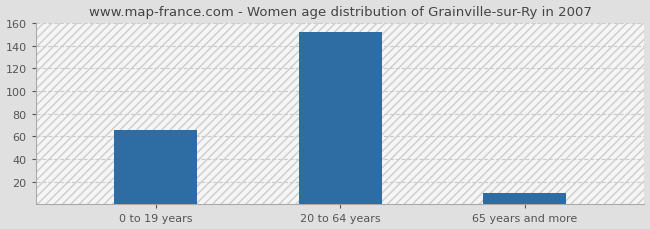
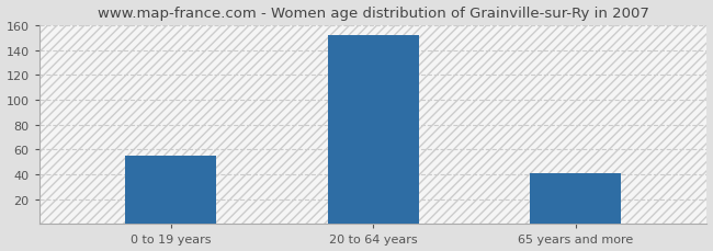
0 to 19 years: 66 -> 55
65 years and more: 10 -> 41
